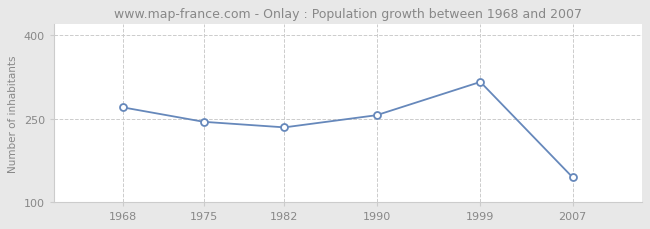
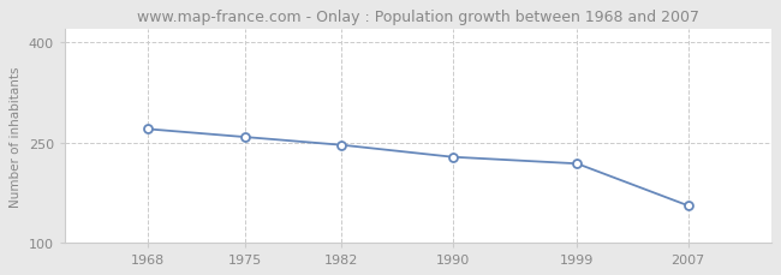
1975: 244 -> 258
1982: 234 -> 246
1990: 256 -> 228
1999: 316 -> 218
2007: 144 -> 155
